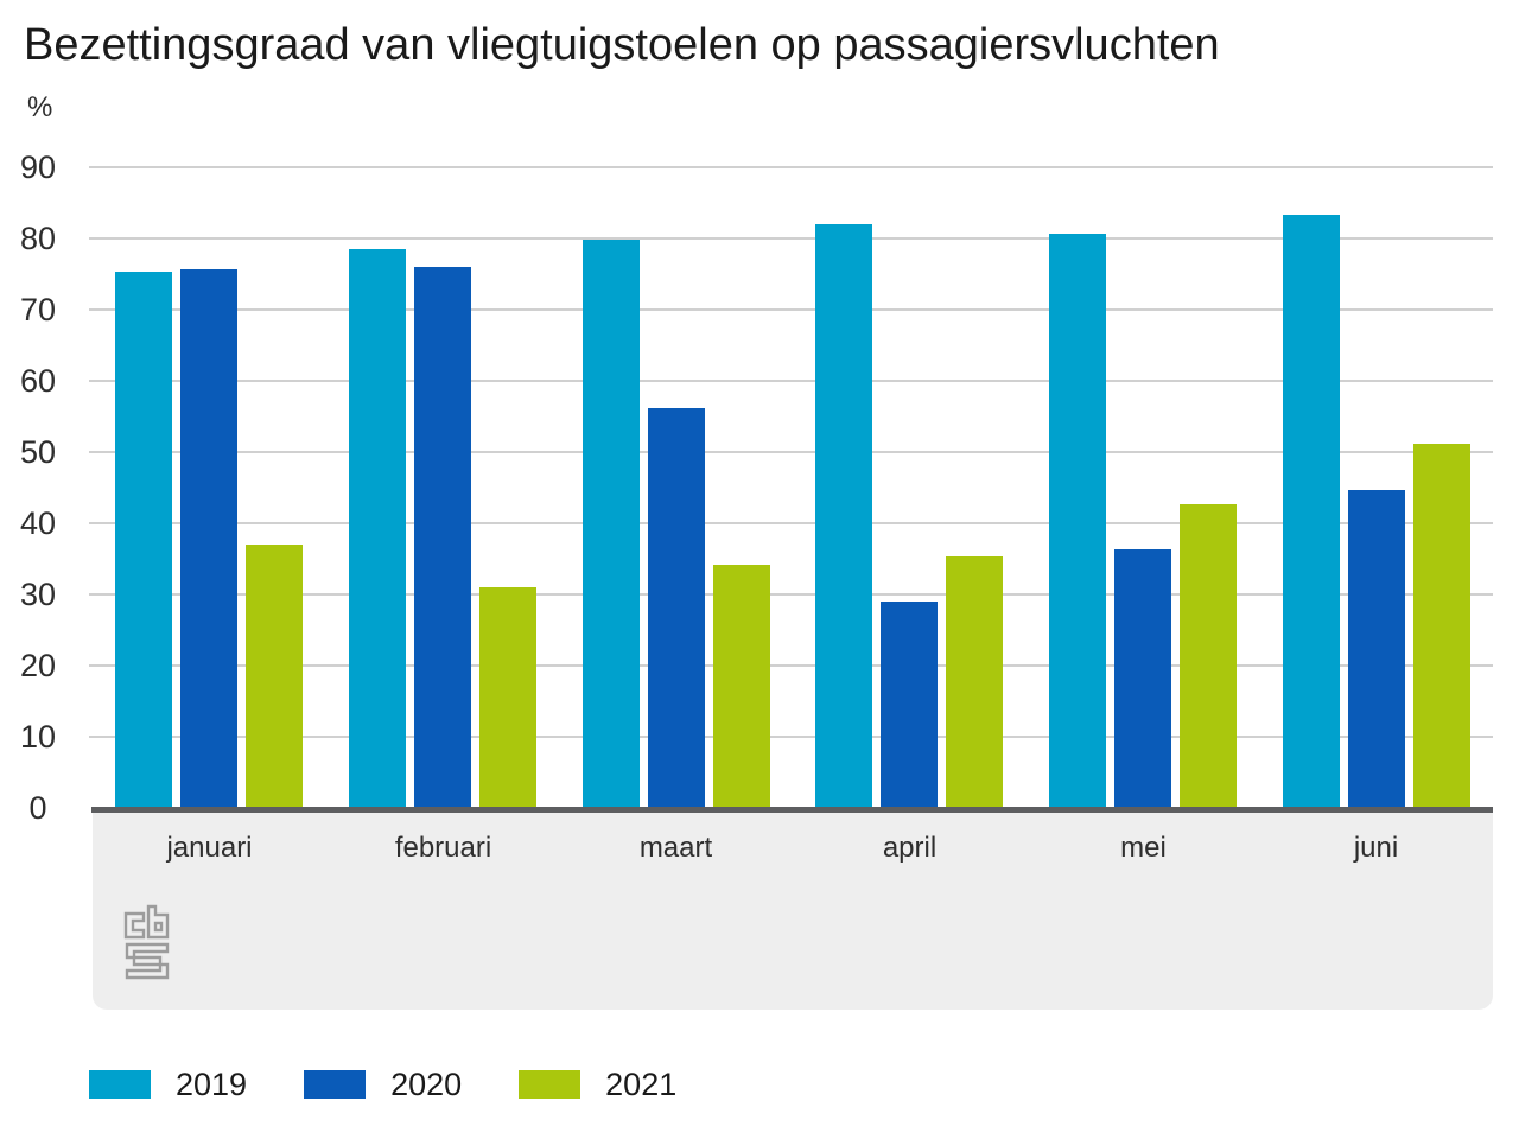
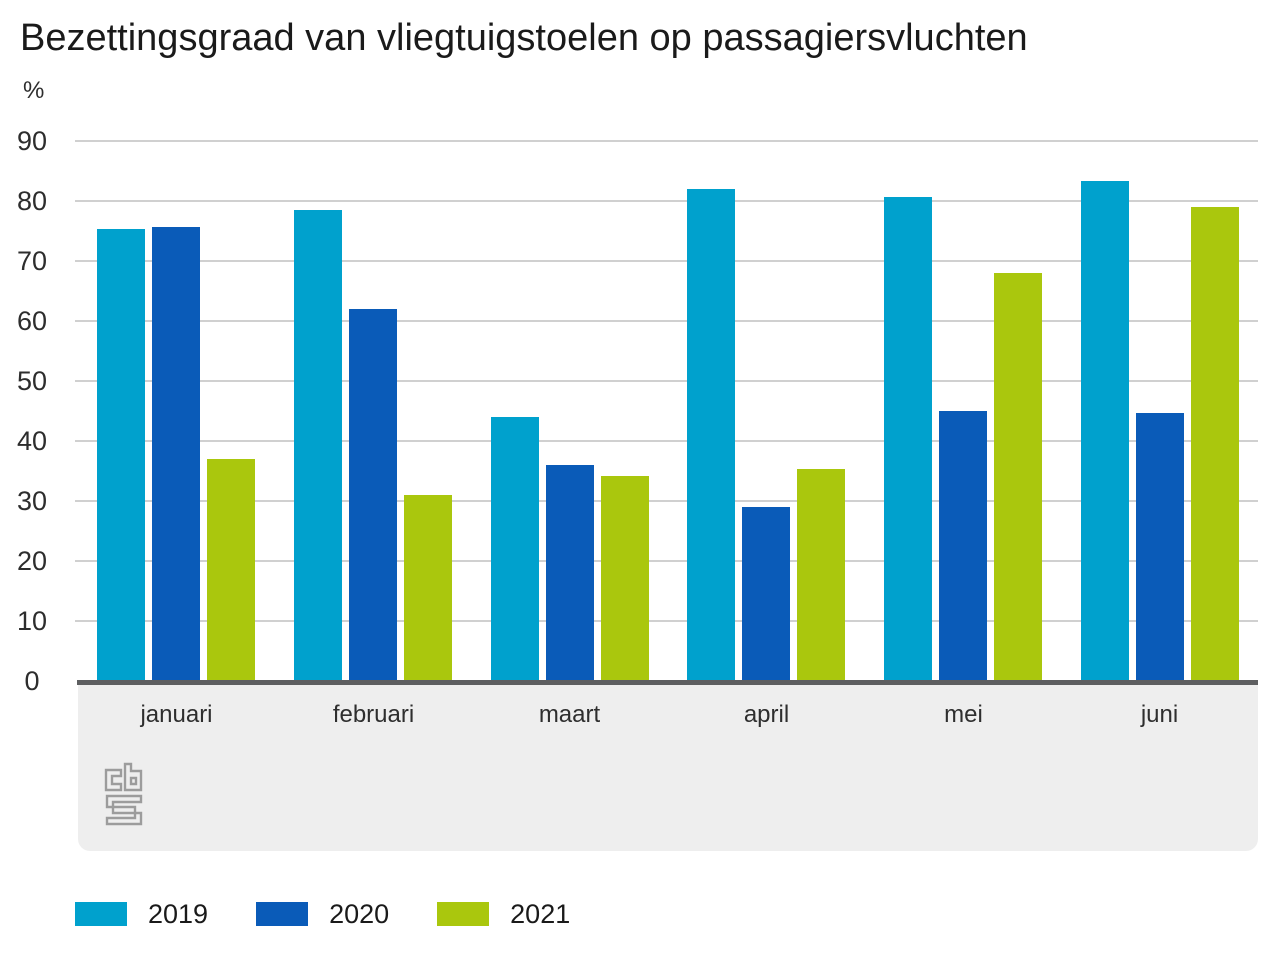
2020/februari: 76 -> 62
2019/maart: 80 -> 44
2020/maart: 56 -> 36
2020/mei: 36 -> 45
2021/mei: 43 -> 68
2021/juni: 51 -> 79
